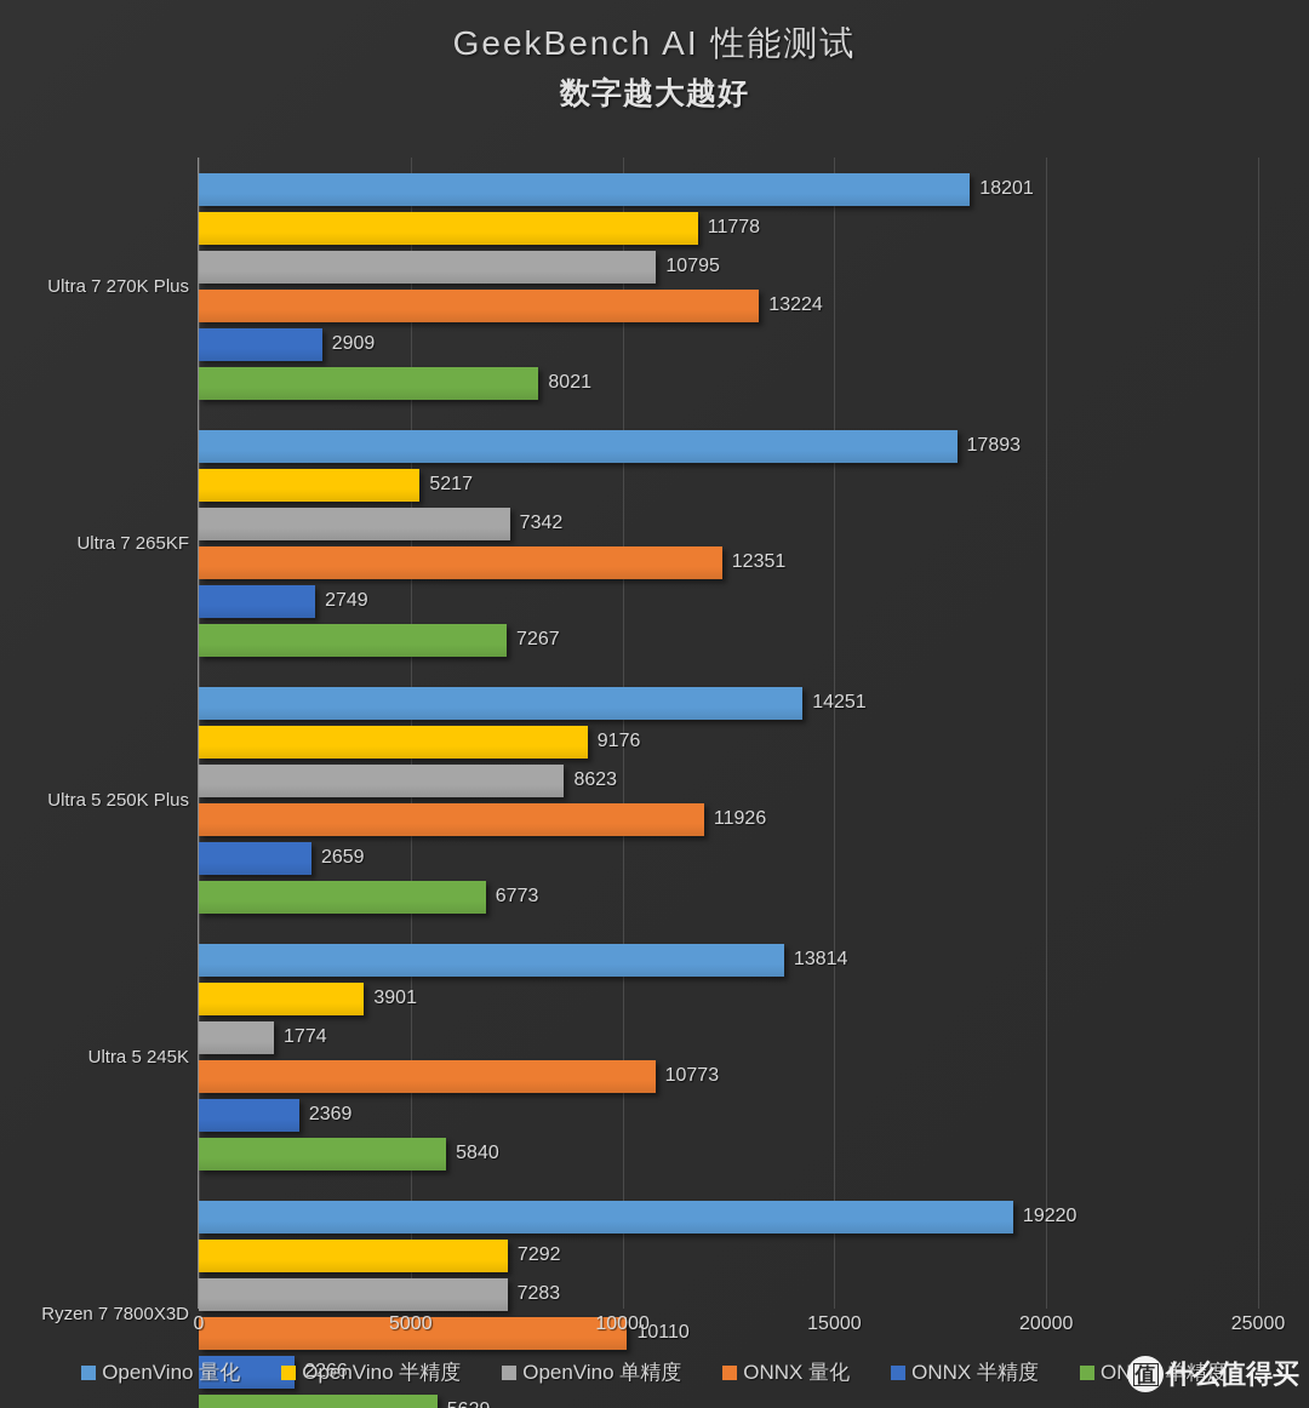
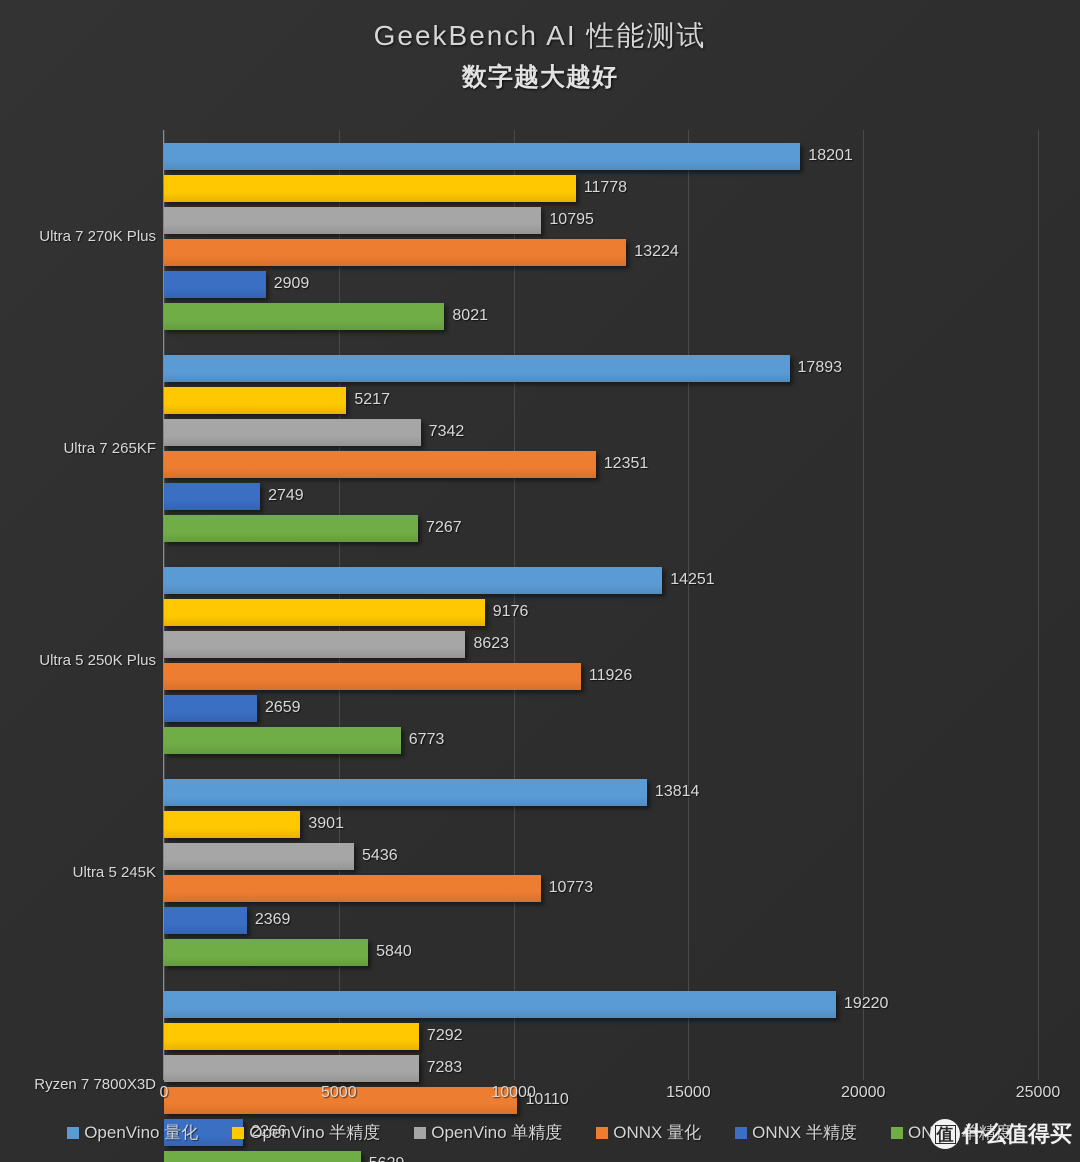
OpenVino 单精度/Ultra 5 245K: 1774 -> 5436
